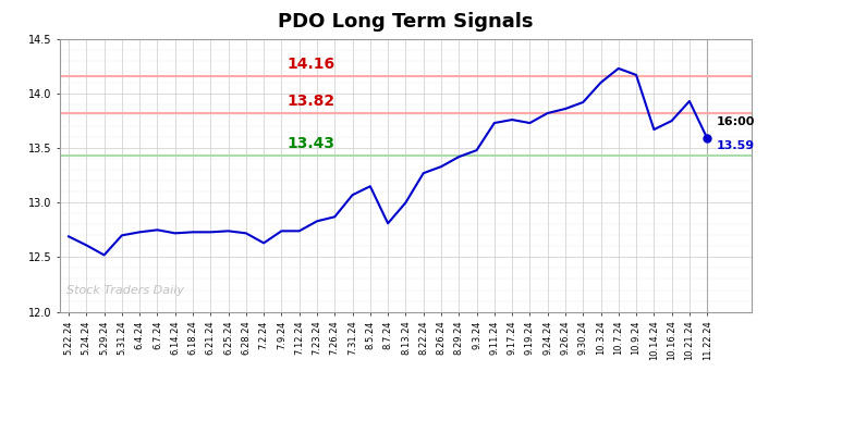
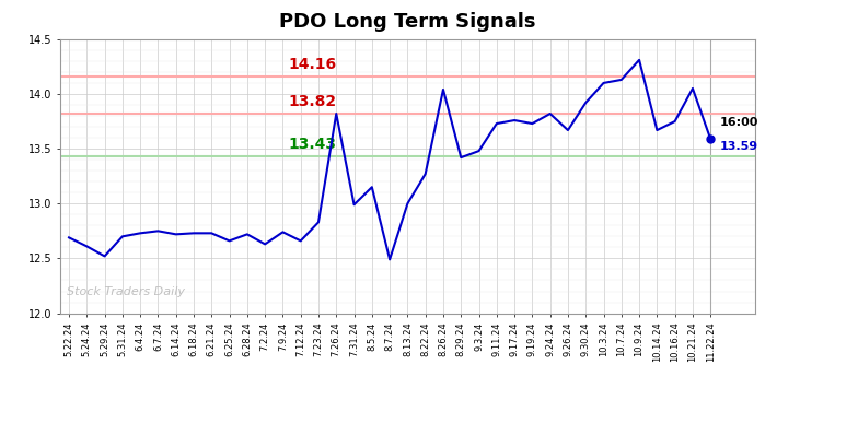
6.25.24: 12.74 -> 12.66
7.12.24: 12.74 -> 12.66
7.26.24: 12.87 -> 13.82
7.31.24: 13.07 -> 12.99
8.7.24: 12.81 -> 12.49
8.26.24: 13.33 -> 14.04
9.26.24: 13.86 -> 13.67
10.7.24: 14.23 -> 14.13
10.9.24: 14.17 -> 14.31
10.21.24: 13.93 -> 14.05
